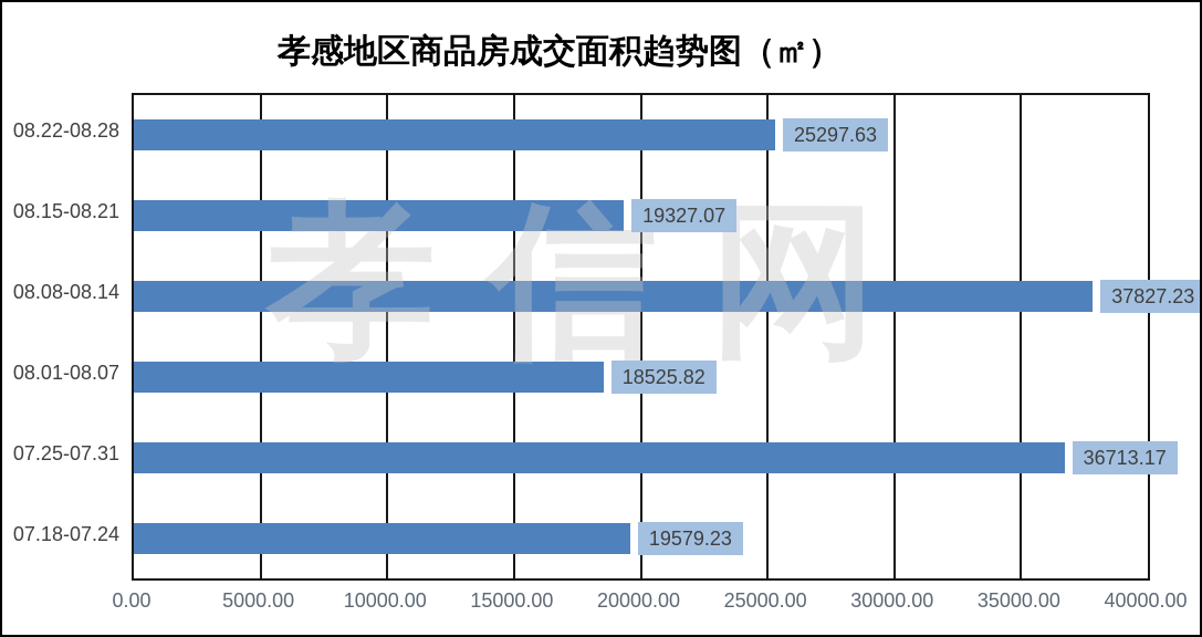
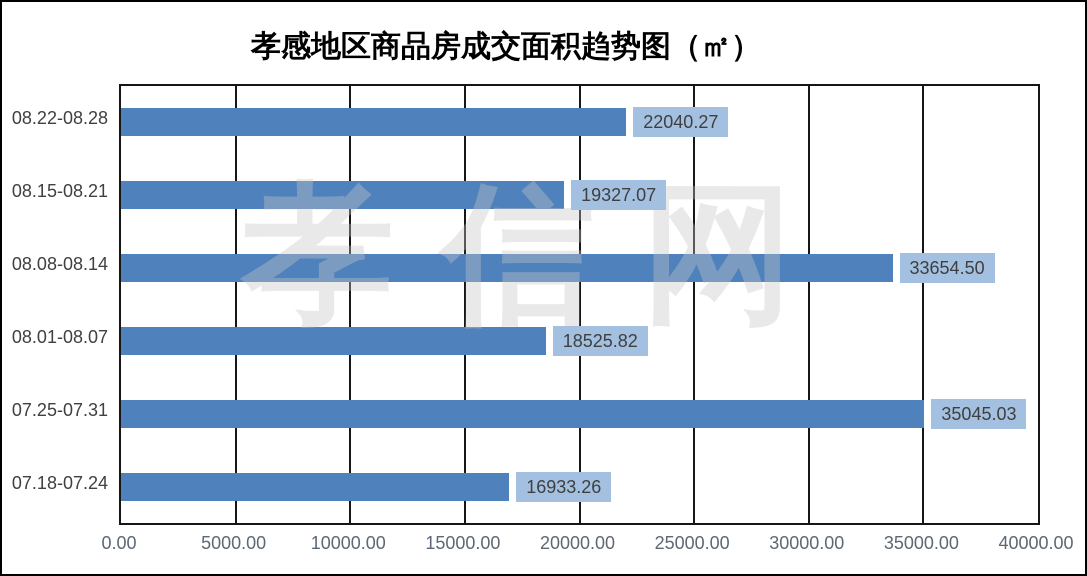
08.22-08.28: 25297.63 -> 22040.27
08.08-08.14: 37827.23 -> 33654.50
07.25-07.31: 36713.17 -> 35045.03
07.18-07.24: 19579.23 -> 16933.26
